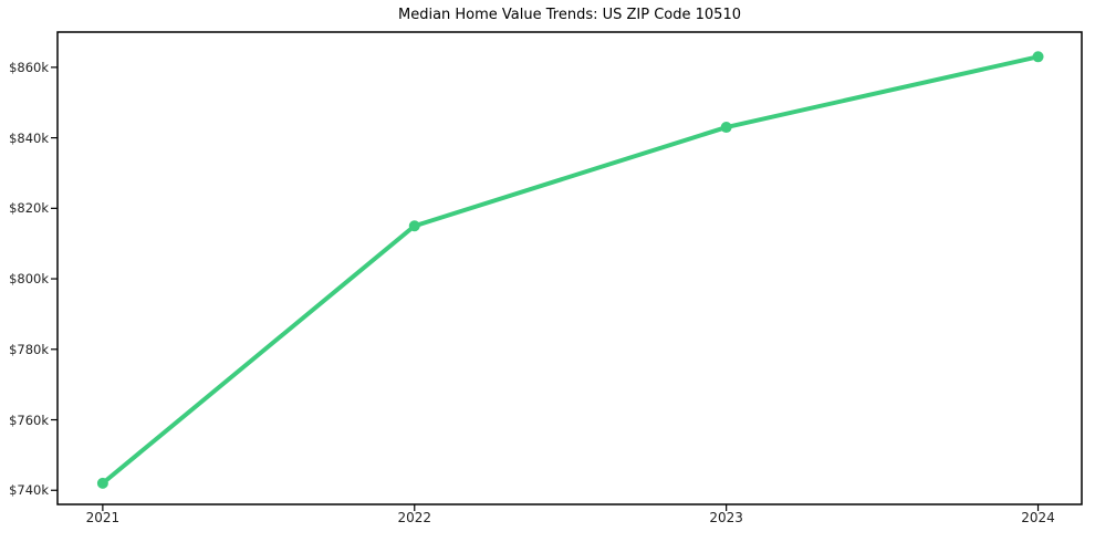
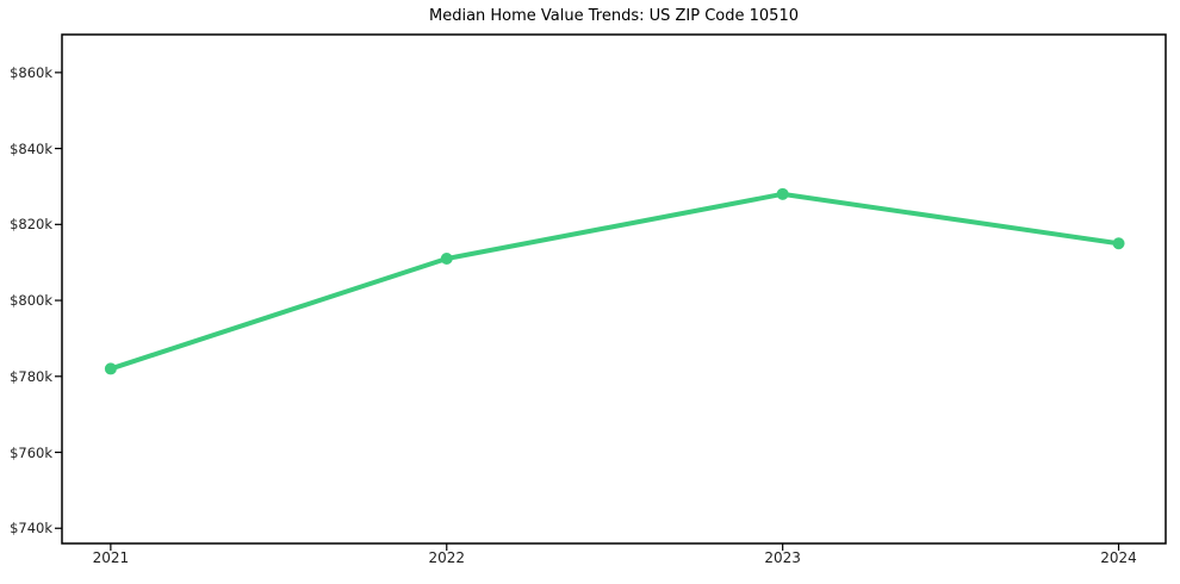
2021: $742k -> $782k
2022: $815k -> $811k
2023: $843k -> $828k
2024: $863k -> $815k
